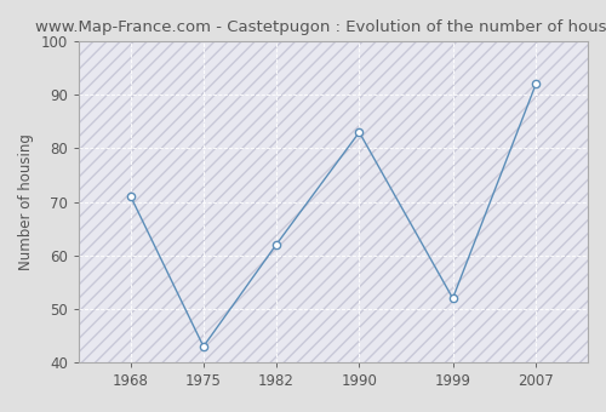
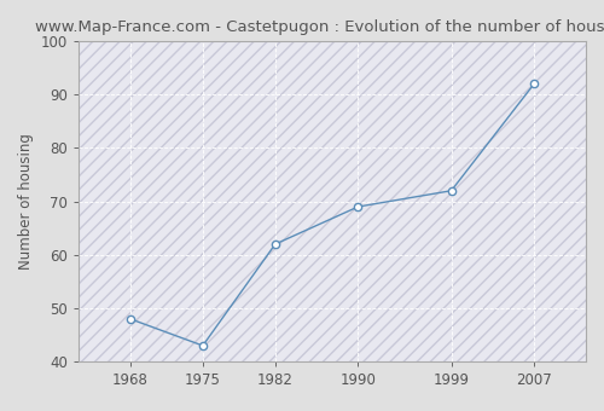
1968: 71 -> 48
1990: 83 -> 69
1999: 52 -> 72
